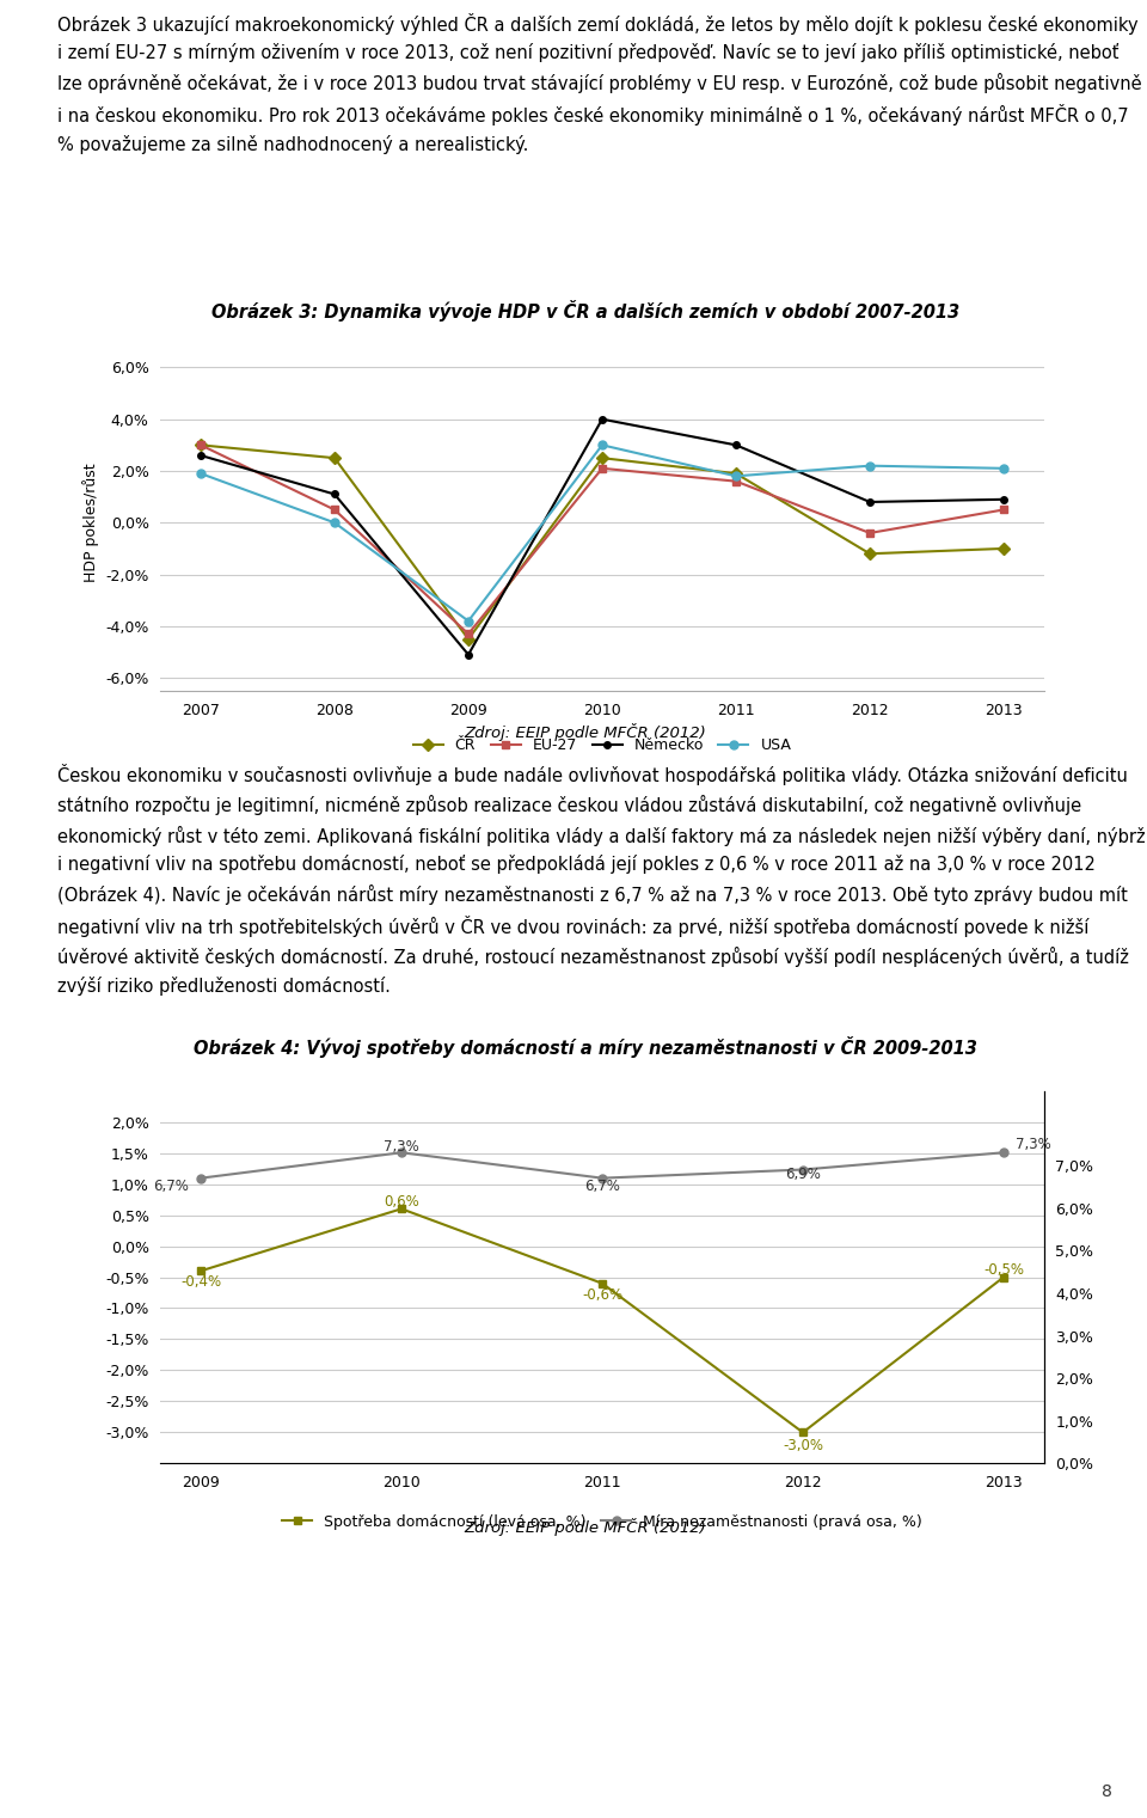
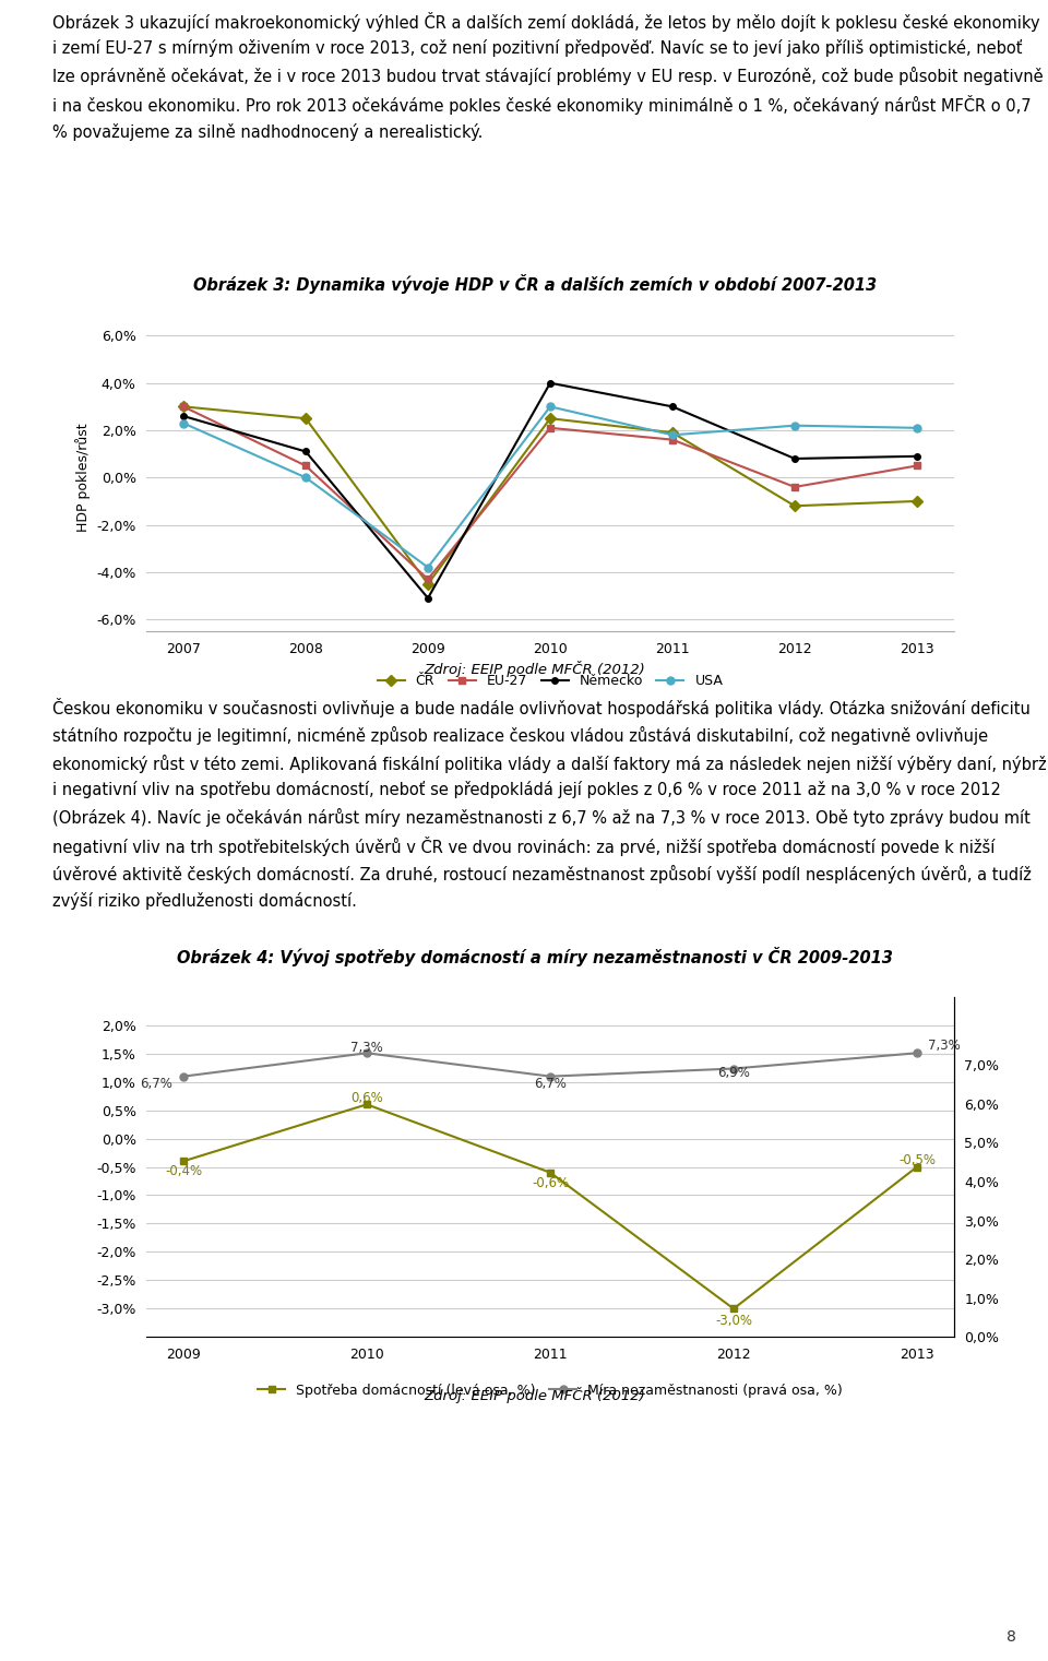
USA/2007: 1,9% -> 2,3%
